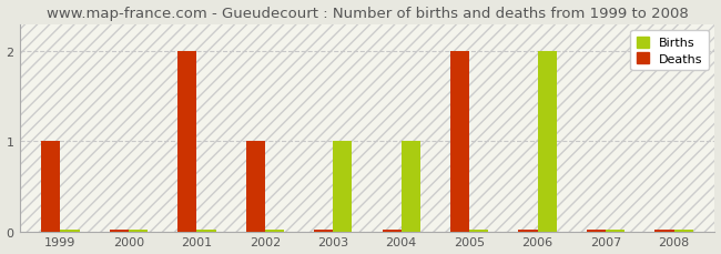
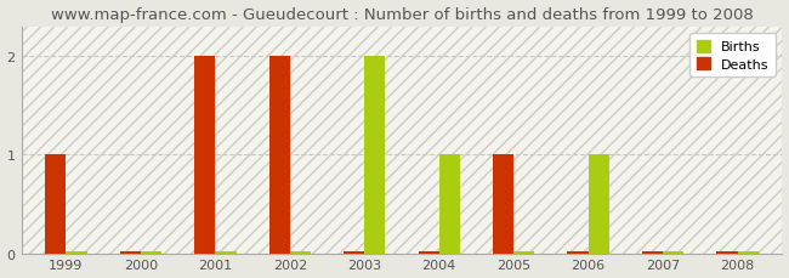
Deaths/2002: 1 -> 2
Births/2003: 1 -> 2
Deaths/2005: 2 -> 1
Births/2006: 2 -> 1
